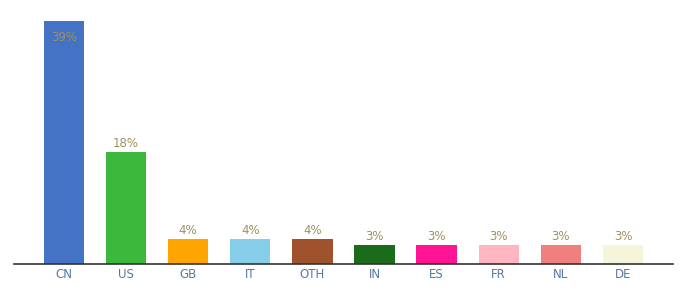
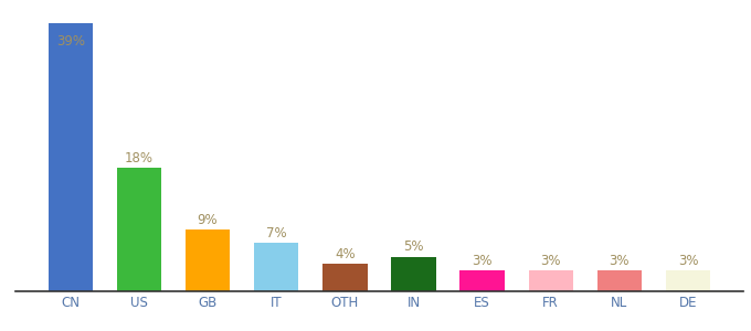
GB: 4% -> 9%
IT: 4% -> 7%
IN: 3% -> 5%
